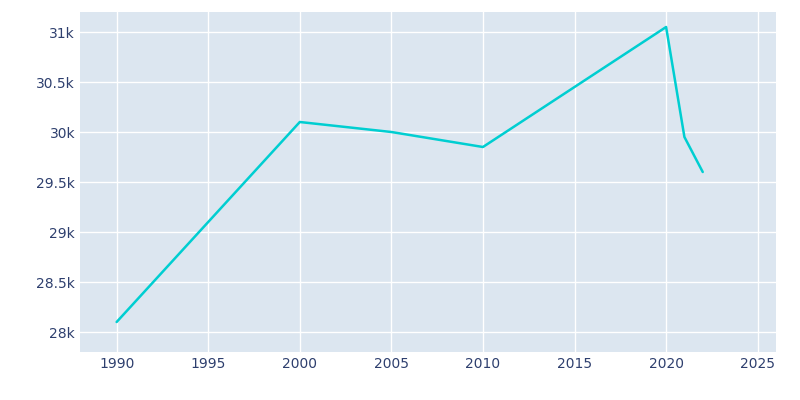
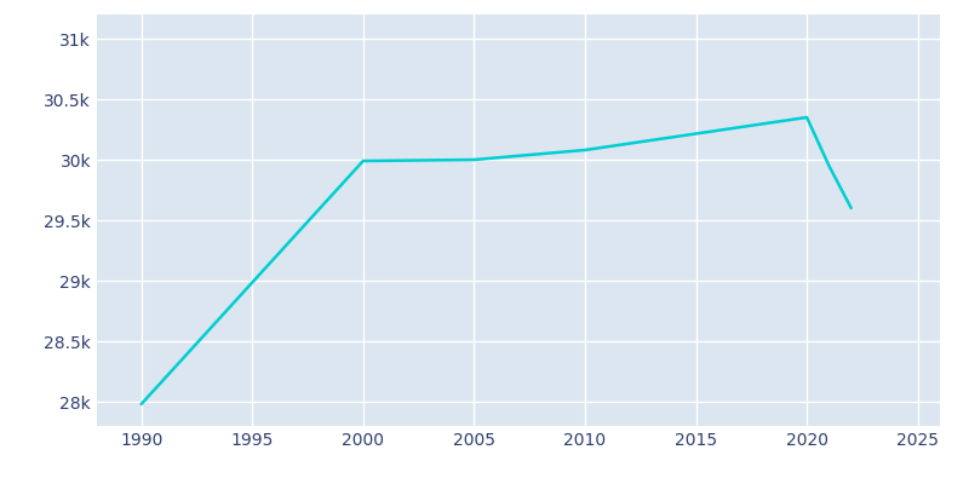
1990: 28.10k -> 27.98k
2000: 30.10k -> 29.99k
2010: 29.85k -> 30.08k
2020: 31.05k -> 30.35k
